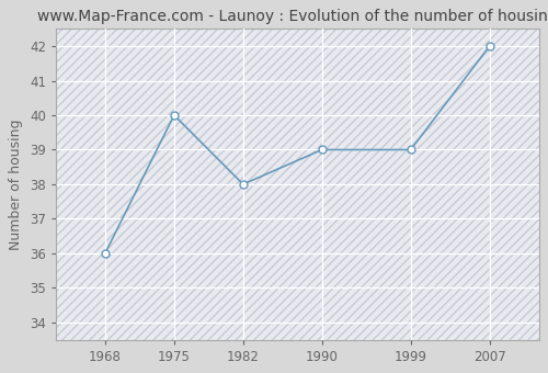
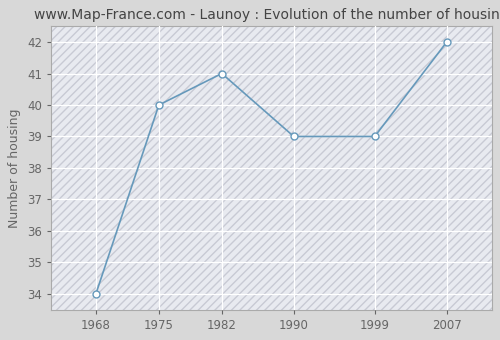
1968: 36 -> 34
1982: 38 -> 41
